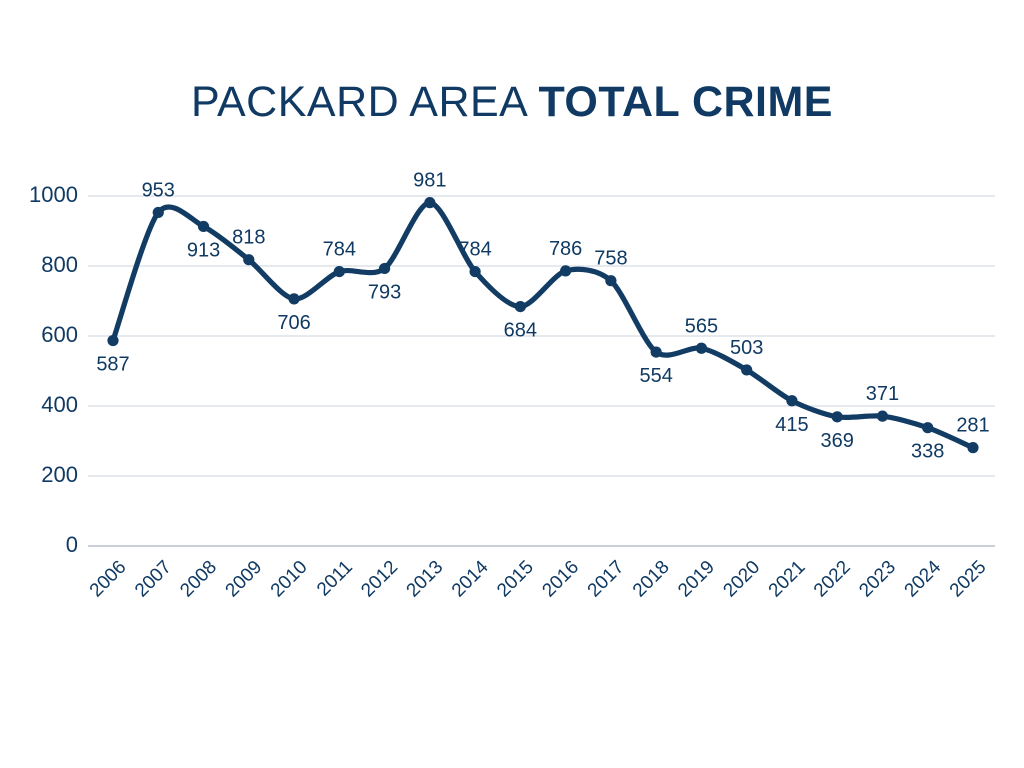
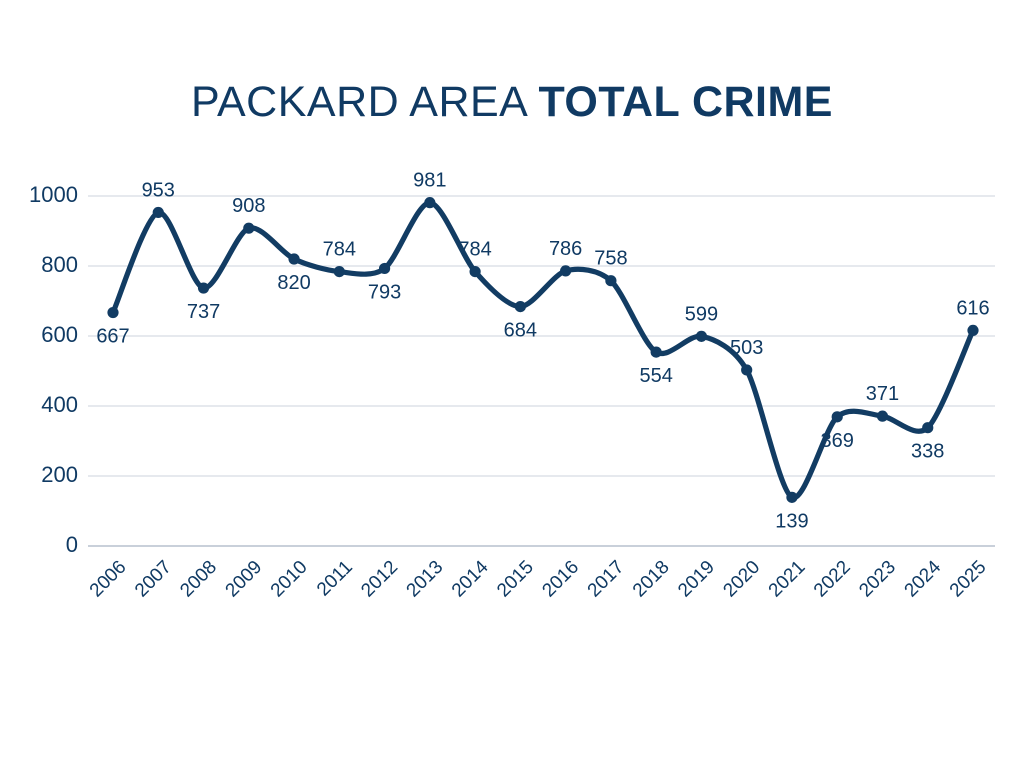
2006: 587 -> 667
2008: 913 -> 737
2009: 818 -> 908
2010: 706 -> 820
2019: 565 -> 599
2021: 415 -> 139
2025: 281 -> 616
